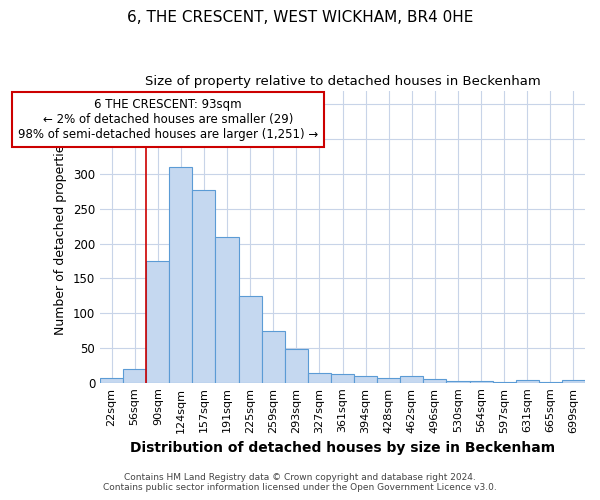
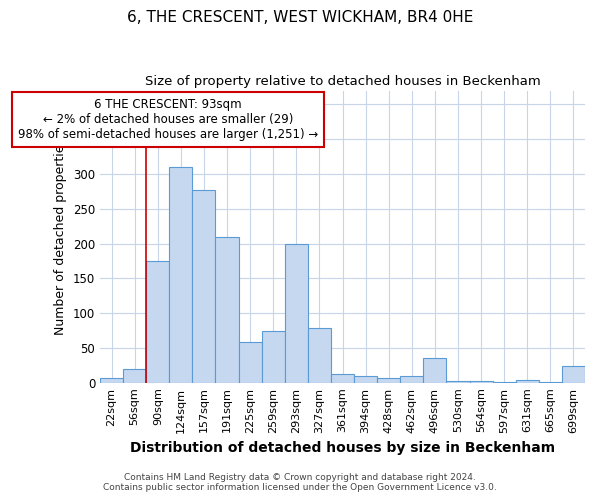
225sqm: 125 -> 58
293sqm: 48 -> 200
327sqm: 14 -> 78
496sqm: 5 -> 36
699sqm: 4 -> 24
